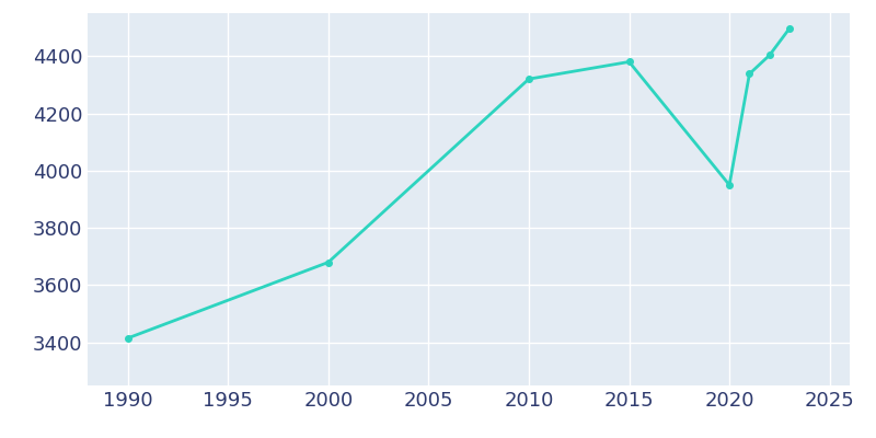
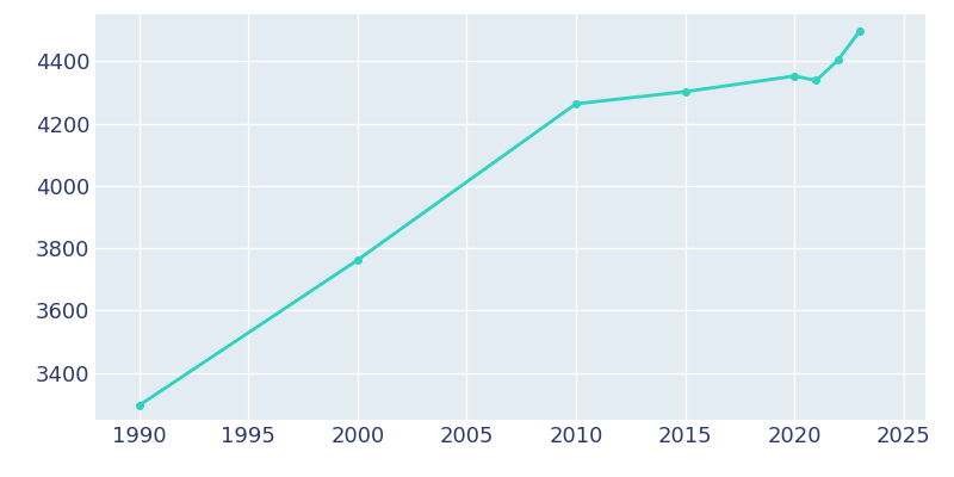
1990: 3415 -> 3296
2000: 3680 -> 3762
2010: 4320 -> 4263
2015: 4380 -> 4302
2020: 3950 -> 4352
